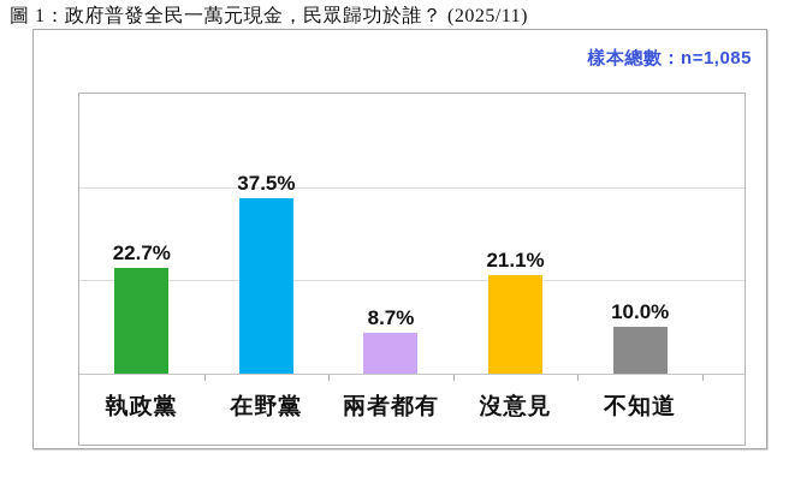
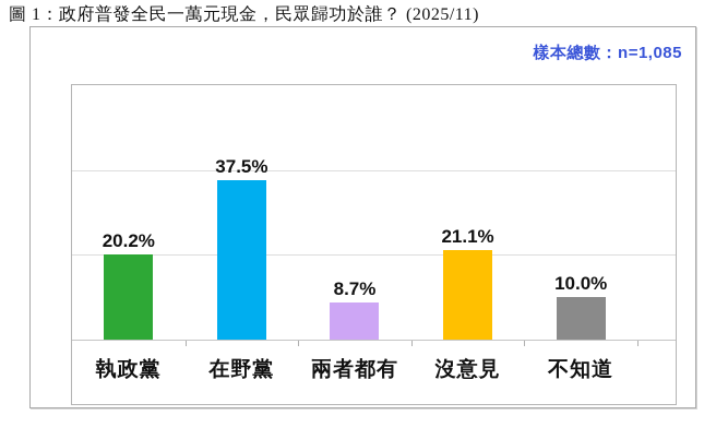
執政黨: 22.7% -> 20.2%
